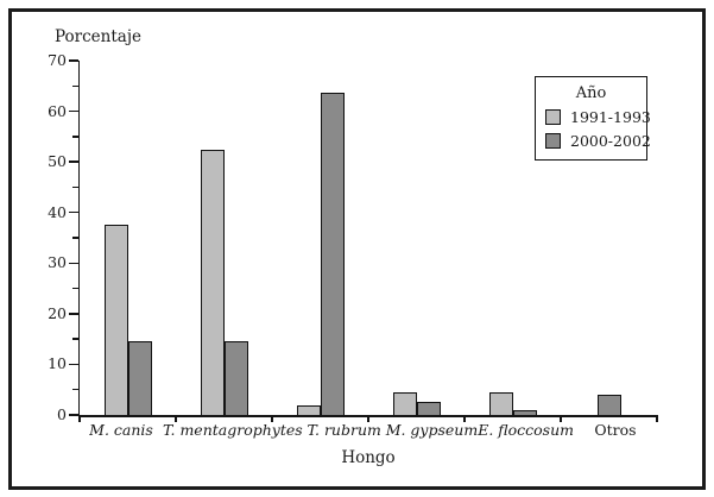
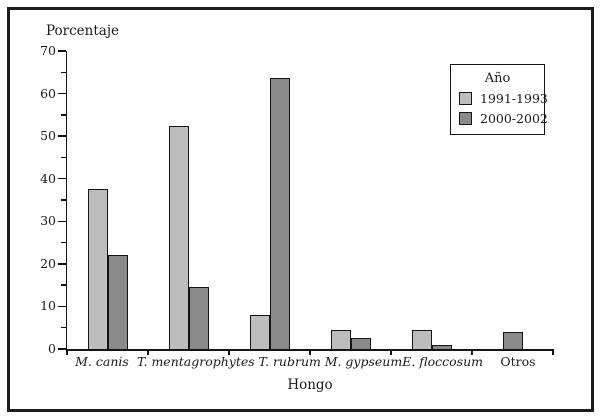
2000-2002/M. canis: 15 -> 22
1991-1993/T. rubrum: 2 -> 8
